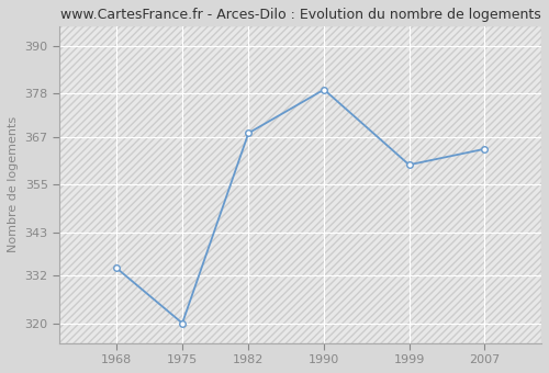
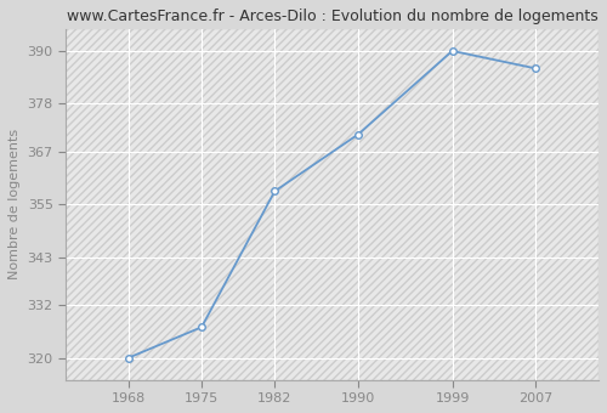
1968: 334 -> 320
1975: 320 -> 327
1982: 368 -> 358
1990: 379 -> 371
1999: 360 -> 390
2007: 364 -> 386
